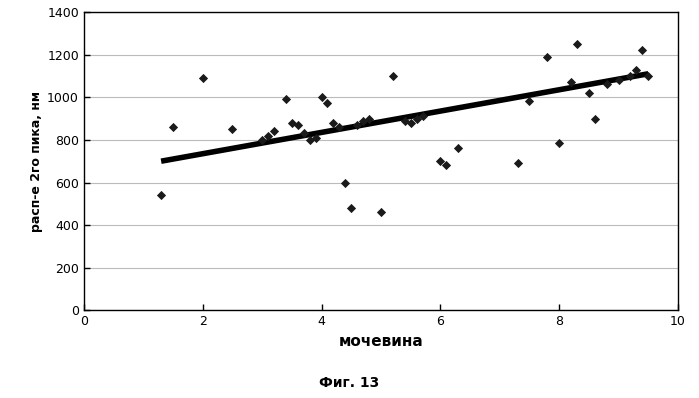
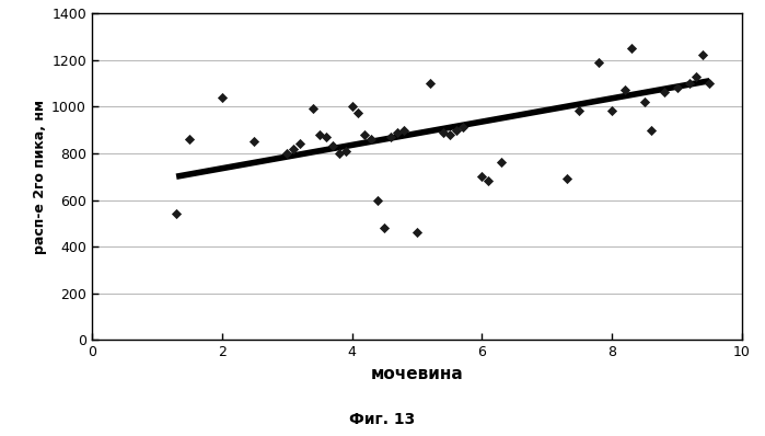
2: 1090 -> 1040
8: 785 -> 980
